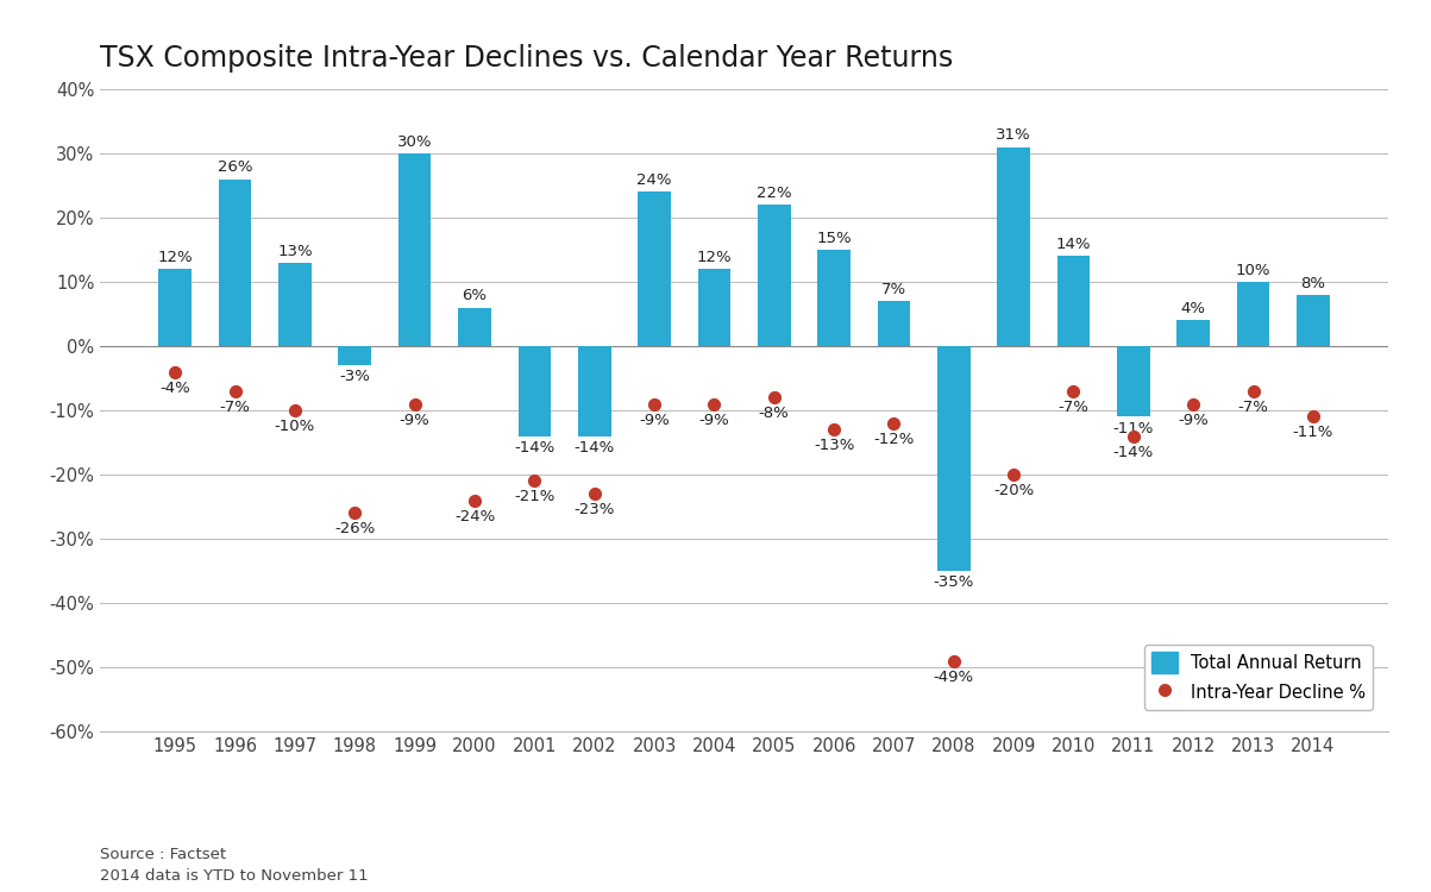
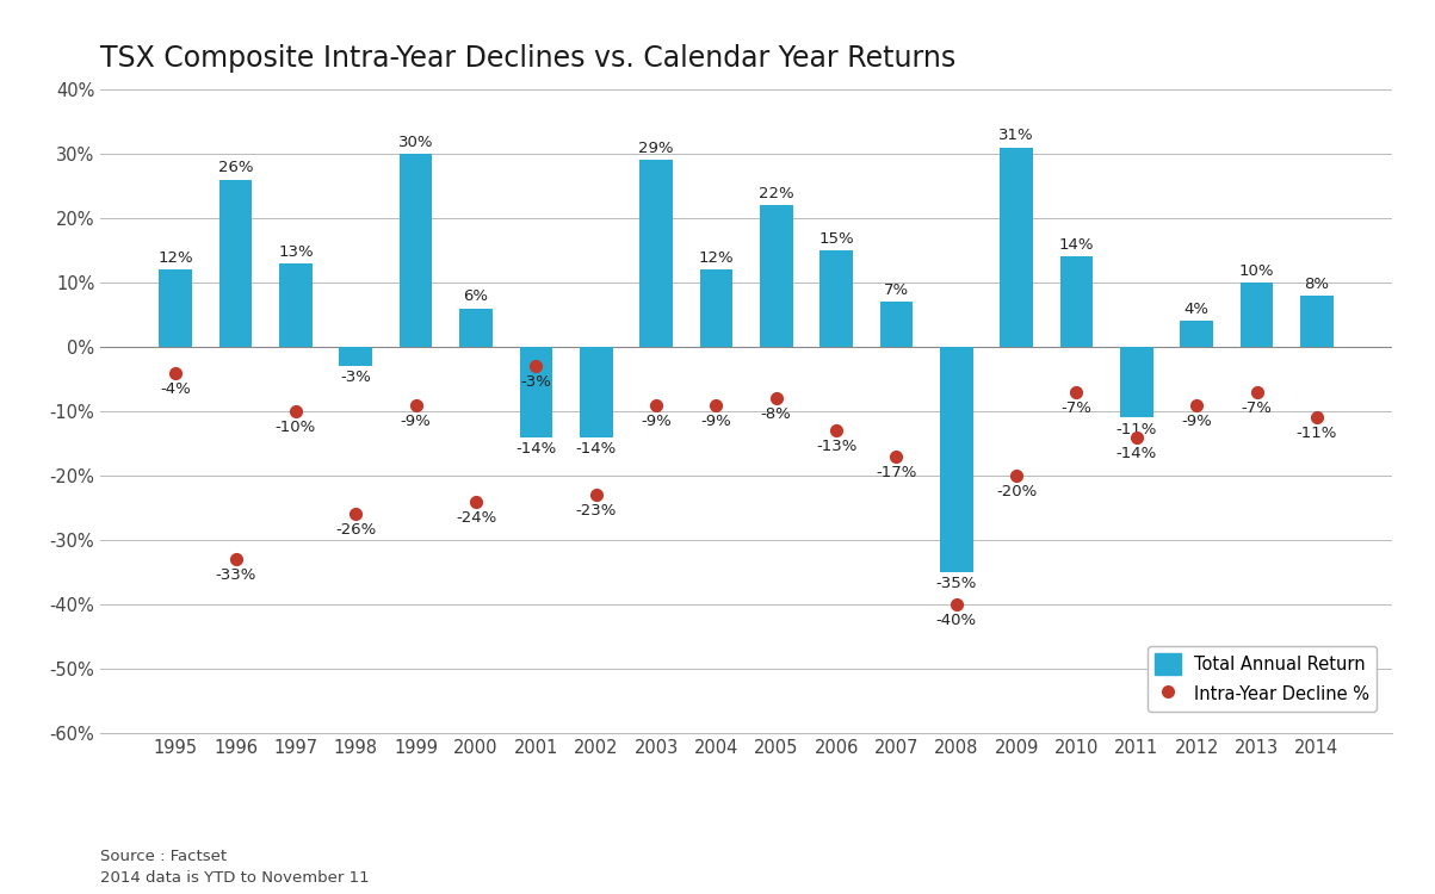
Intra-Year Decline %/1996: -7% -> -33%
Intra-Year Decline %/2001: -21% -> -3%
Total Annual Return/2003: 24% -> 29%
Intra-Year Decline %/2007: -12% -> -17%
Intra-Year Decline %/2008: -49% -> -40%
